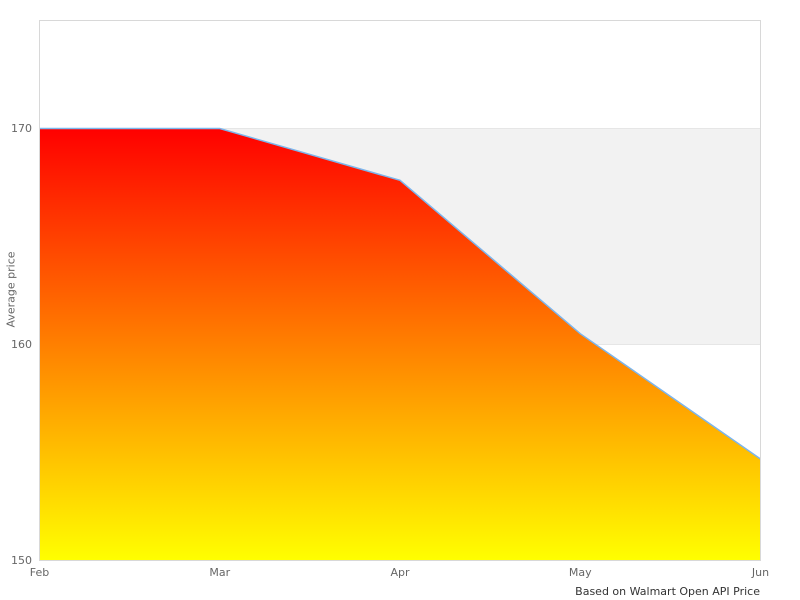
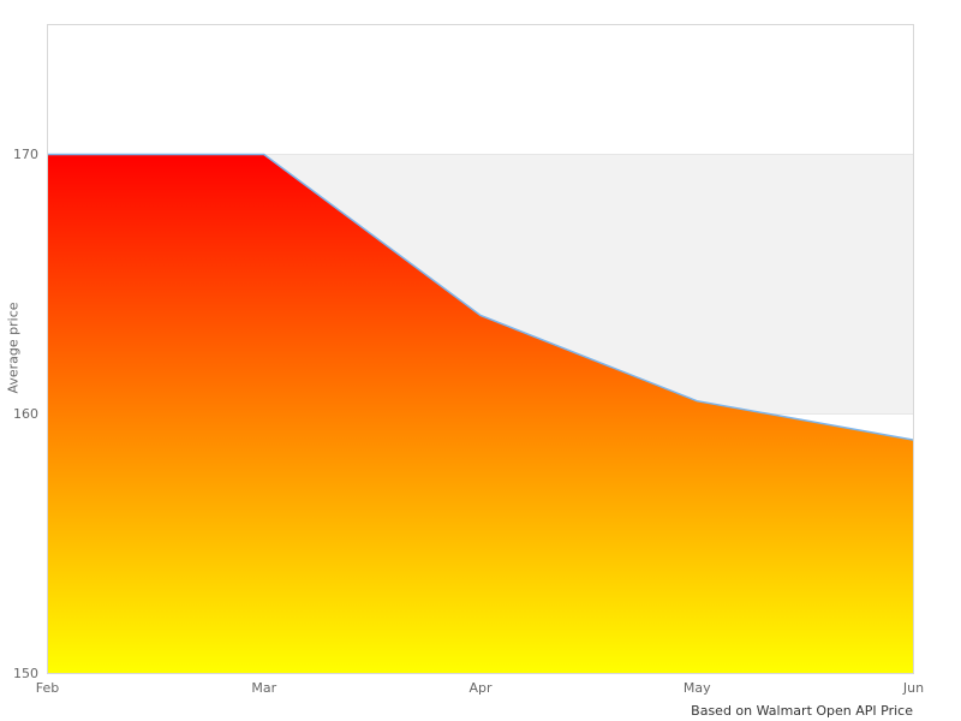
Apr: 167.6 -> 163.8
Jun: 154.7 -> 159.0
